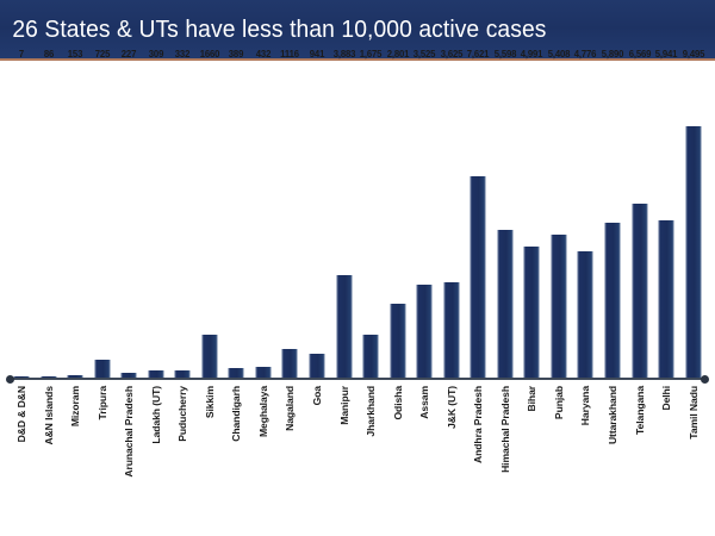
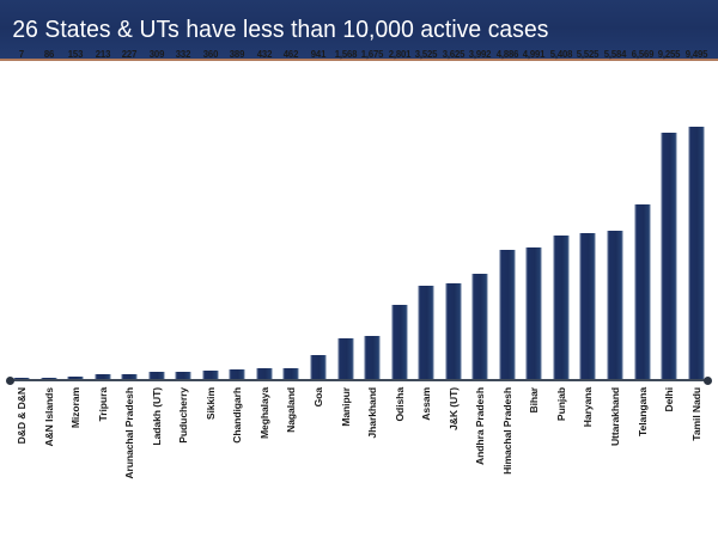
Tripura: 725 -> 213
Sikkim: 1660 -> 360
Nagaland: 1116 -> 462
Manipur: 3,883 -> 1,568
Andhra Pradesh: 7,621 -> 3,992
Himachal Pradesh: 5,598 -> 4,886
Haryana: 4,776 -> 5,525
Uttarakhand: 5,890 -> 5,584
Delhi: 5,941 -> 9,255
